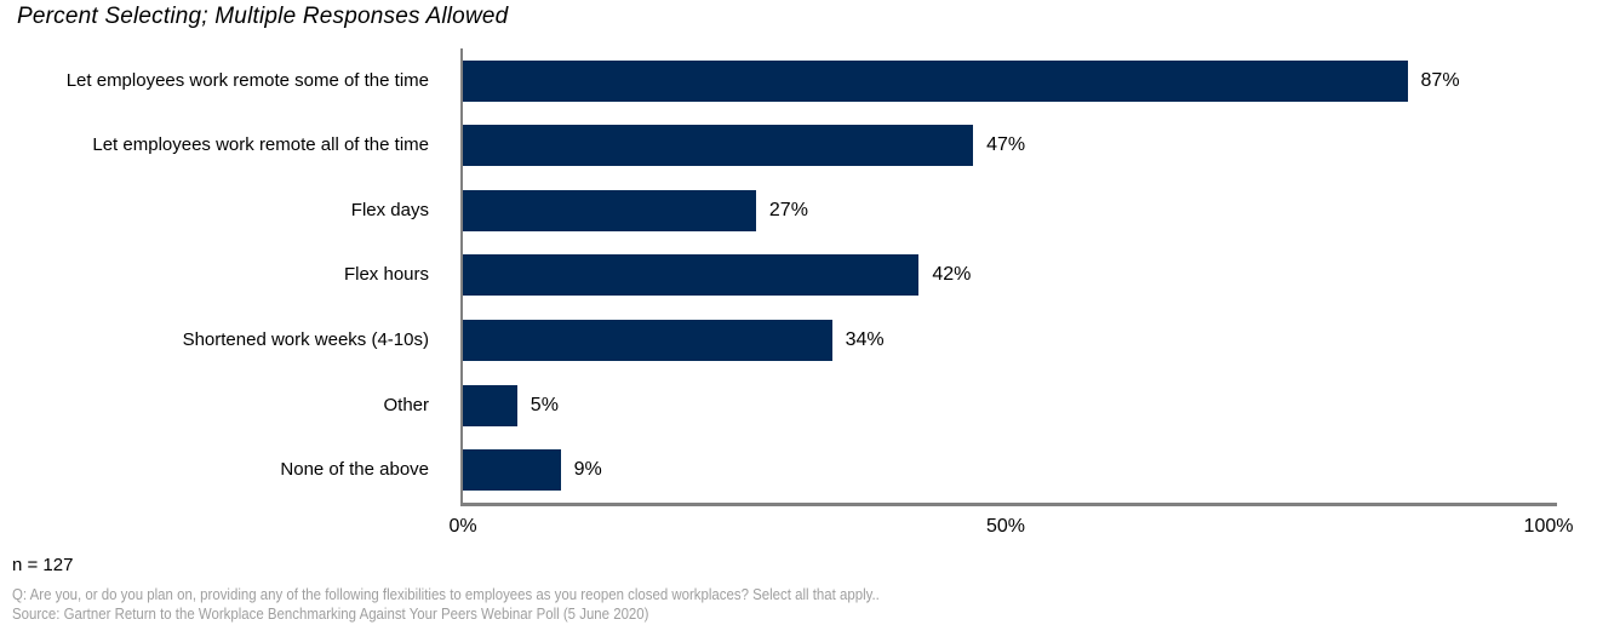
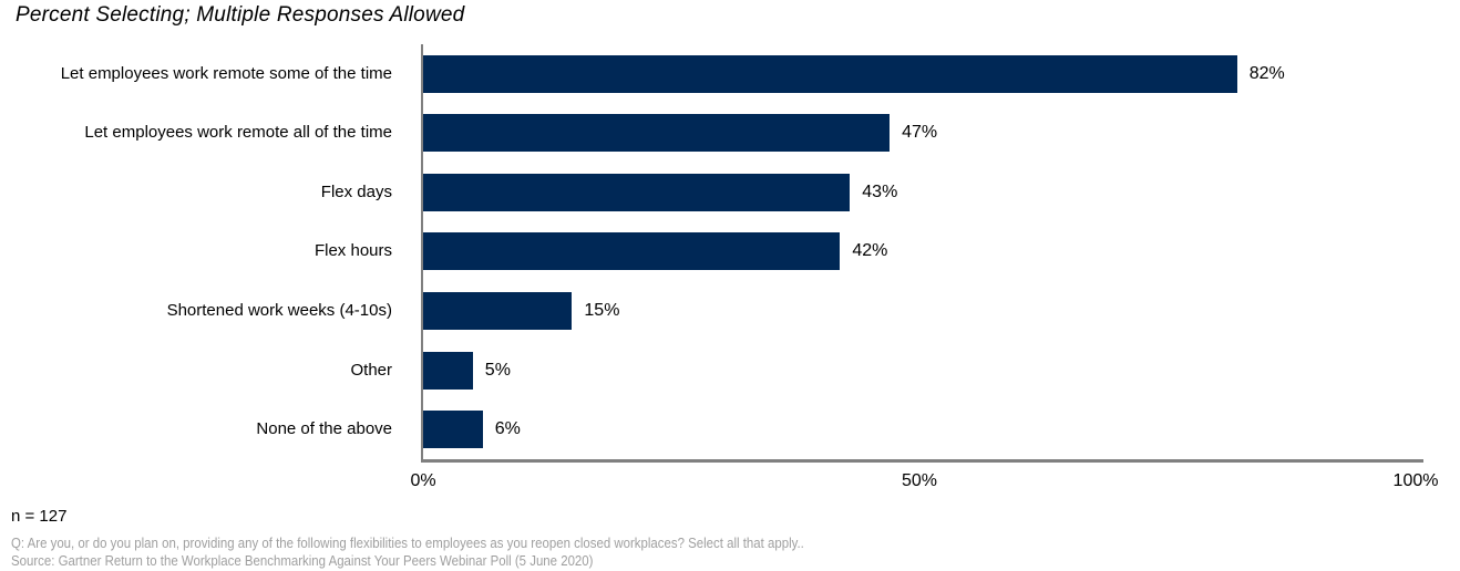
Let employees work remote some of the time: 87% -> 82%
Flex days: 27% -> 43%
Shortened work weeks (4-10s): 34% -> 15%
None of the above: 9% -> 6%
